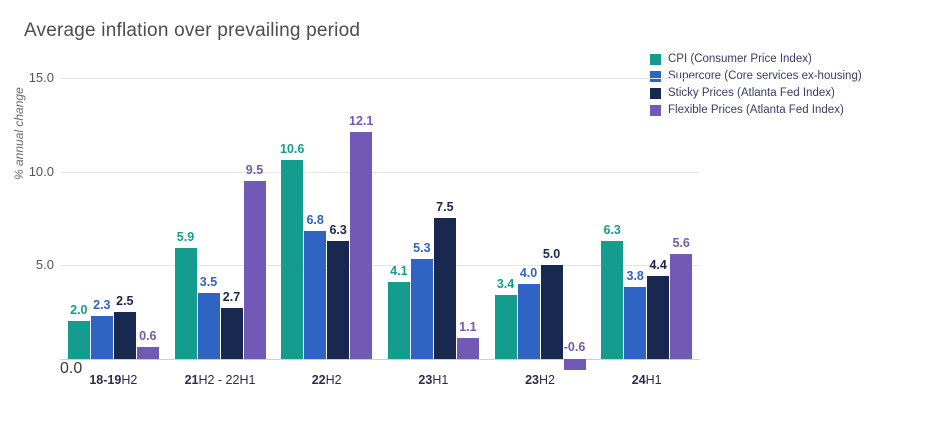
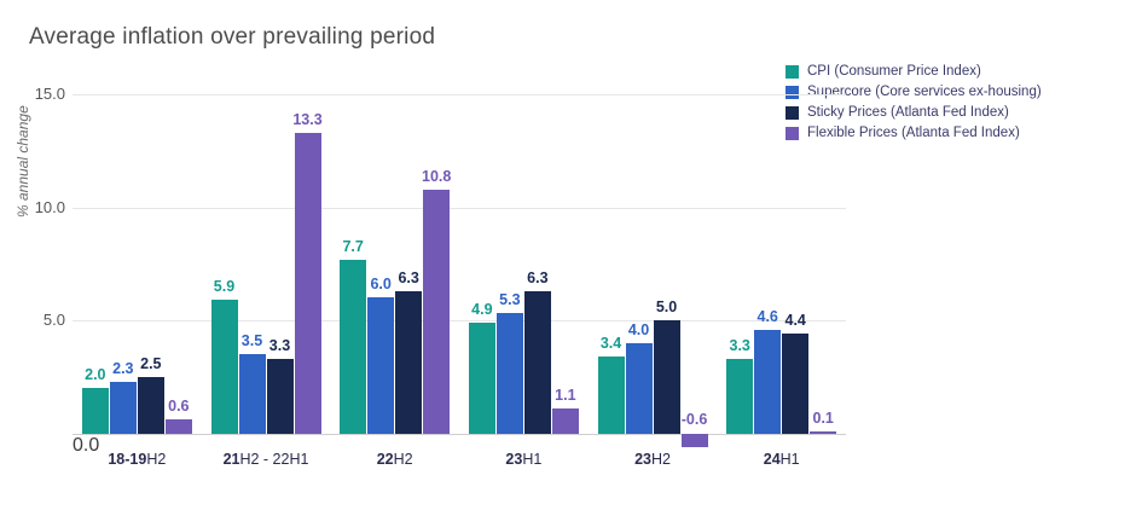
Sticky Prices (Atlanta Fed Index)/21H2 - 22H1: 2.7 -> 3.3
Flexible Prices (Atlanta Fed Index)/21H2 - 22H1: 9.5 -> 13.3
CPI (Consumer Price Index)/22H2: 10.6 -> 7.7
Supercore (Core services ex-housing)/22H2: 6.8 -> 6.0
Flexible Prices (Atlanta Fed Index)/22H2: 12.1 -> 10.8
CPI (Consumer Price Index)/23H1: 4.1 -> 4.9
Sticky Prices (Atlanta Fed Index)/23H1: 7.5 -> 6.3
CPI (Consumer Price Index)/24H1: 6.3 -> 3.3
Supercore (Core services ex-housing)/24H1: 3.8 -> 4.6
Flexible Prices (Atlanta Fed Index)/24H1: 5.6 -> 0.1
